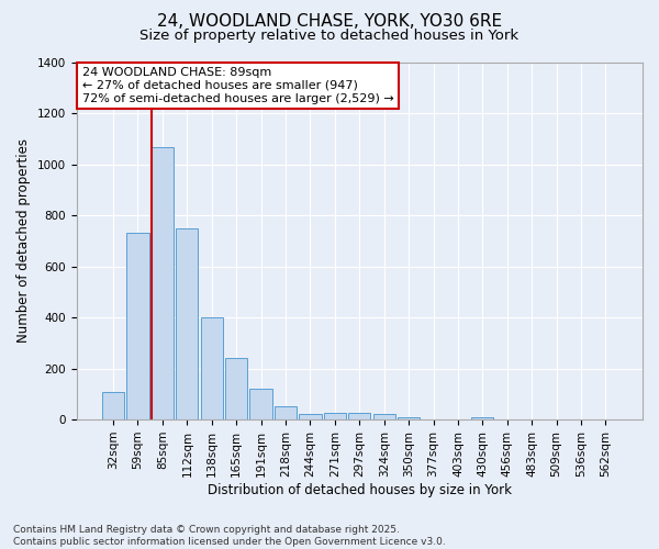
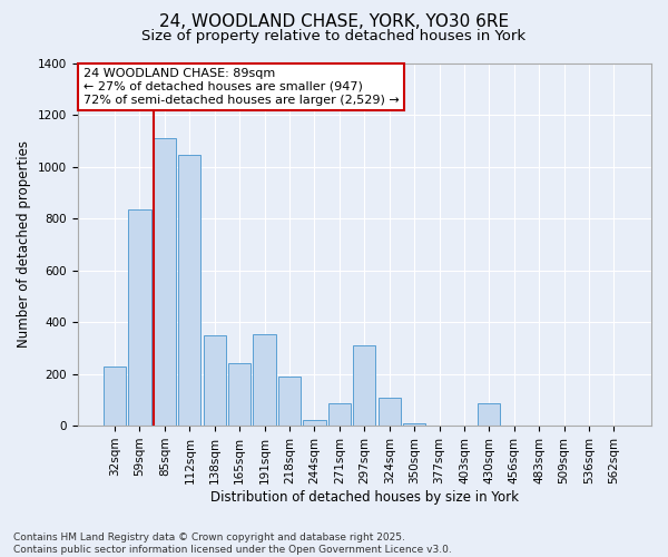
32sqm: 110 -> 230
59sqm: 730 -> 835
85sqm: 1065 -> 1110
112sqm: 750 -> 1045
138sqm: 400 -> 350
191sqm: 120 -> 355
218sqm: 50 -> 190
271sqm: 28 -> 85
297sqm: 25 -> 310
324sqm: 20 -> 110
430sqm: 10 -> 85
